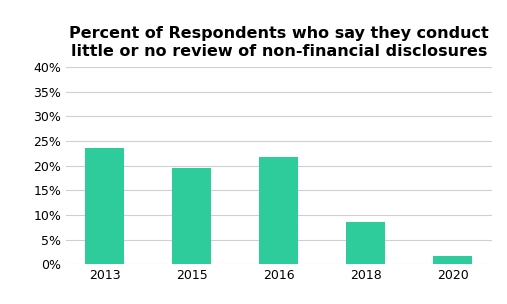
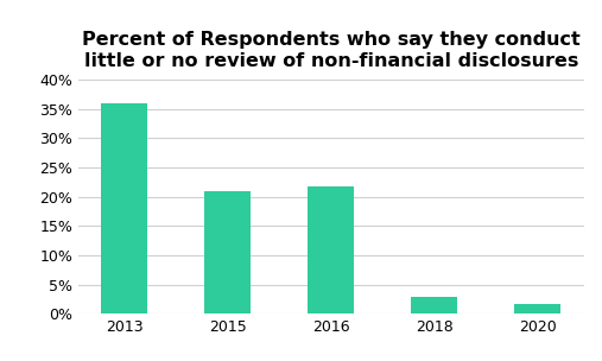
2013: 23.5% -> 36.0%
2015: 19.5% -> 21.0%
2018: 8.5% -> 3.0%
